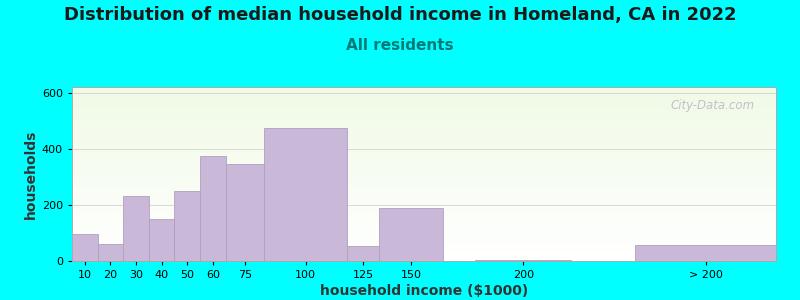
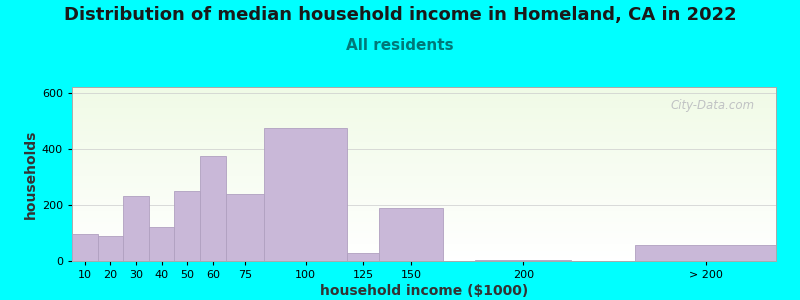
20: 60 -> 88
40: 150 -> 120
75: 345 -> 240
125: 55 -> 30
